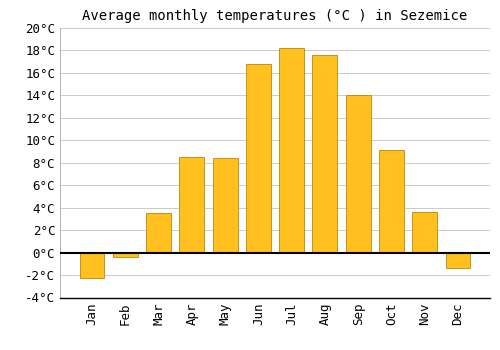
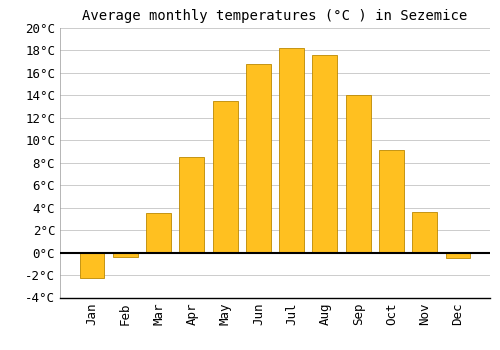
May: 8.4°C -> 13.5°C
Dec: -1.4°C -> -0.5°C
